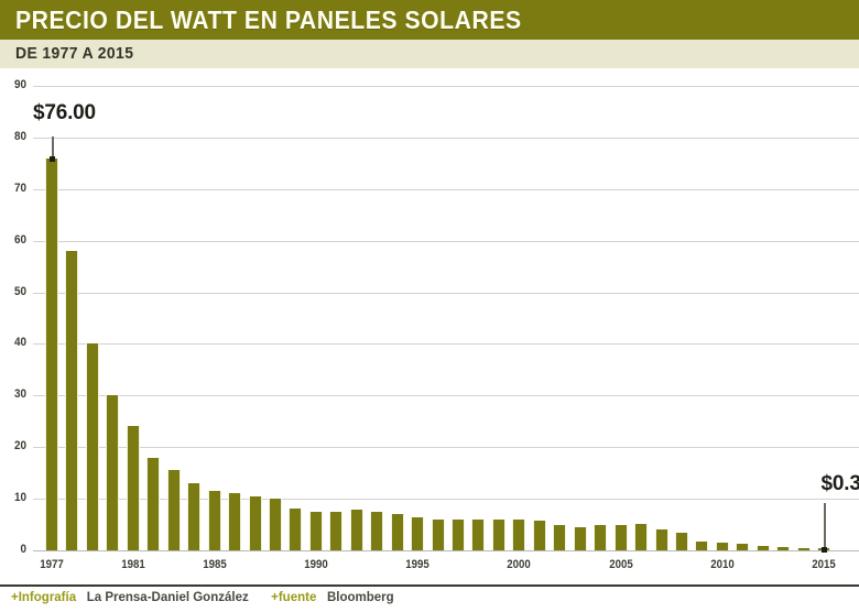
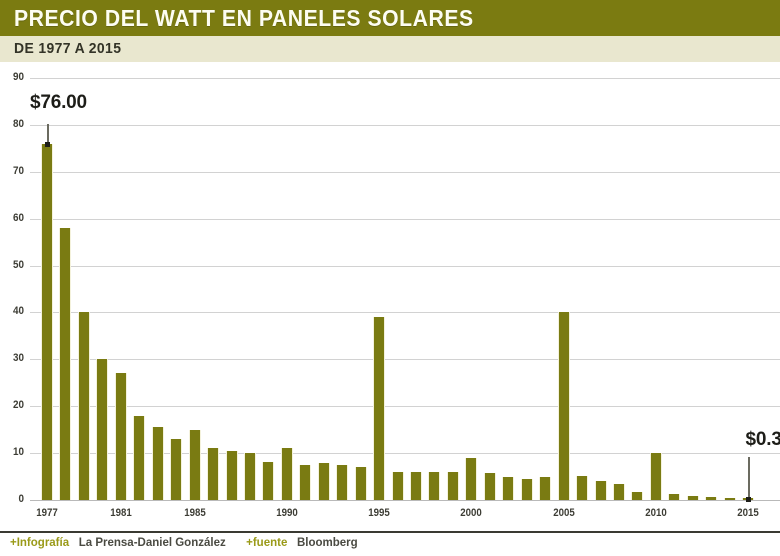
1981: 24 -> 27
1985: 12 -> 15
1990: 8 -> 11
1995: 6 -> 39
2000: 6 -> 9
2005: 5 -> 40
2010: 1 -> 10
